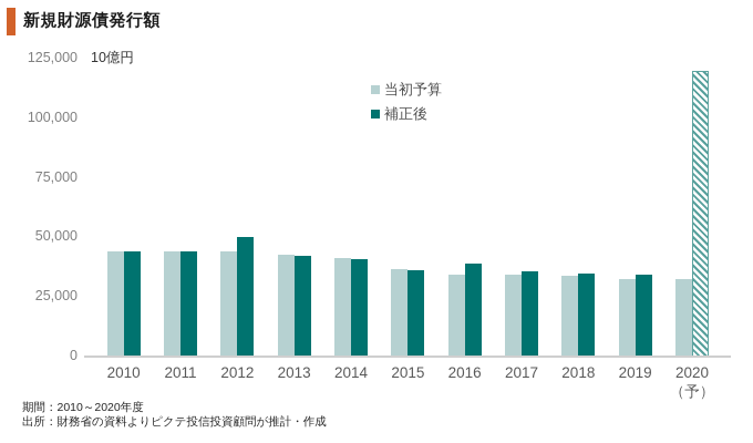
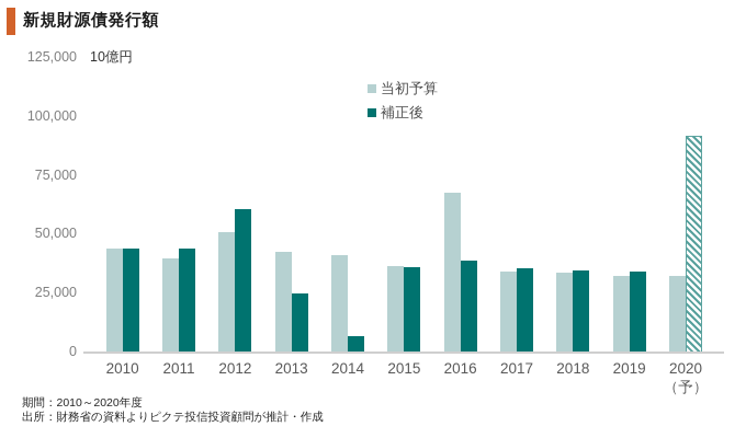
当初予算/2011: 44000 -> 40000
当初予算/2012: 44000 -> 51000
補正後/2012: 50000 -> 61000
補正後/2013: 42000 -> 25000
補正後/2014: 41000 -> 7000
当初予算/2016: 34000 -> 68000
補正後/2020: 120000 -> 92000
